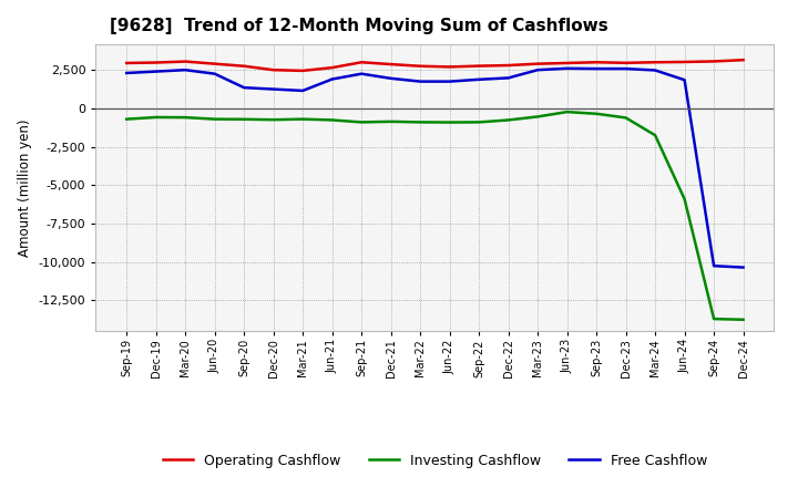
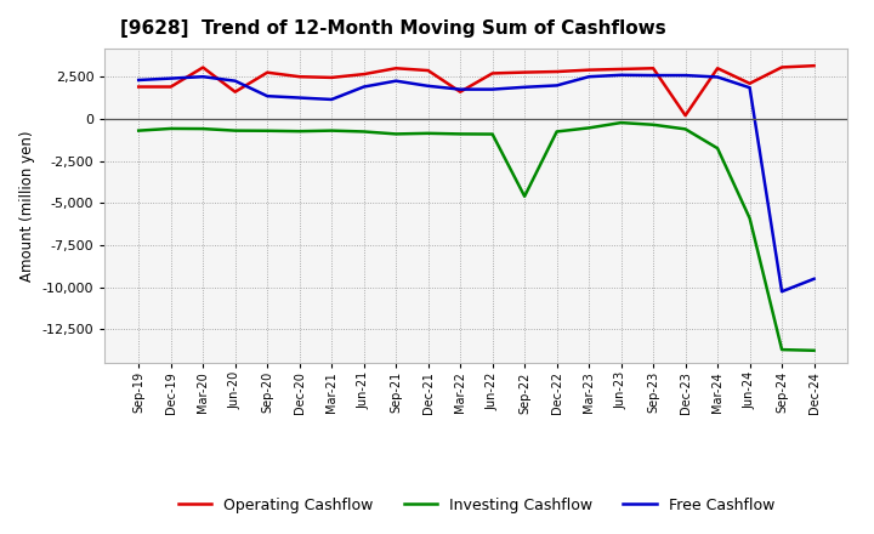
Operating Cashflow/Sep-19: 3,000 -> 1,900
Operating Cashflow/Dec-19: 3,000 -> 1,900
Operating Cashflow/Jun-20: 2,900 -> 1,600
Operating Cashflow/Mar-22: 2,800 -> 1,600
Investing Cashflow/Sep-22: -900 -> -4,600
Operating Cashflow/Dec-23: 3,000 -> 200
Operating Cashflow/Jun-24: 3,000 -> 2,100
Free Cashflow/Dec-24: -10,400 -> -9,500
